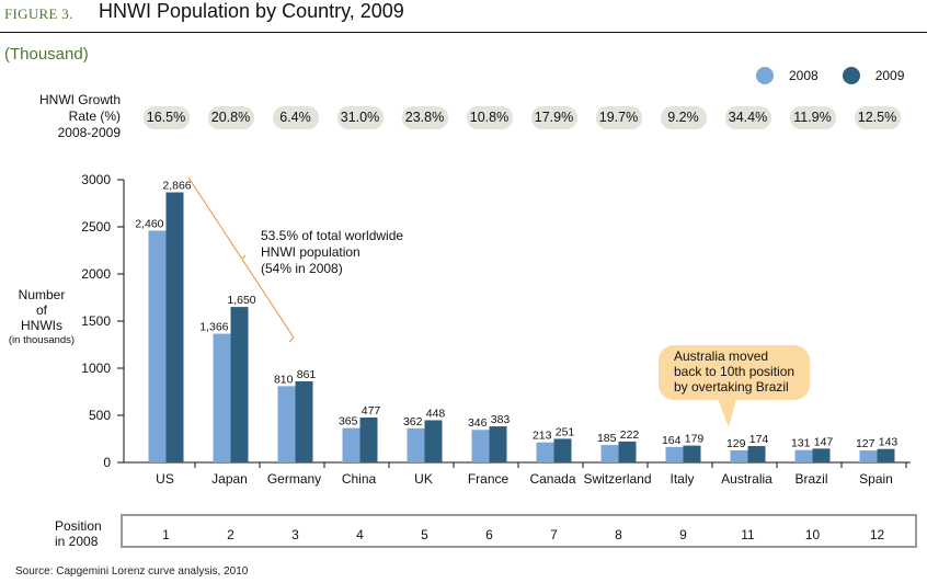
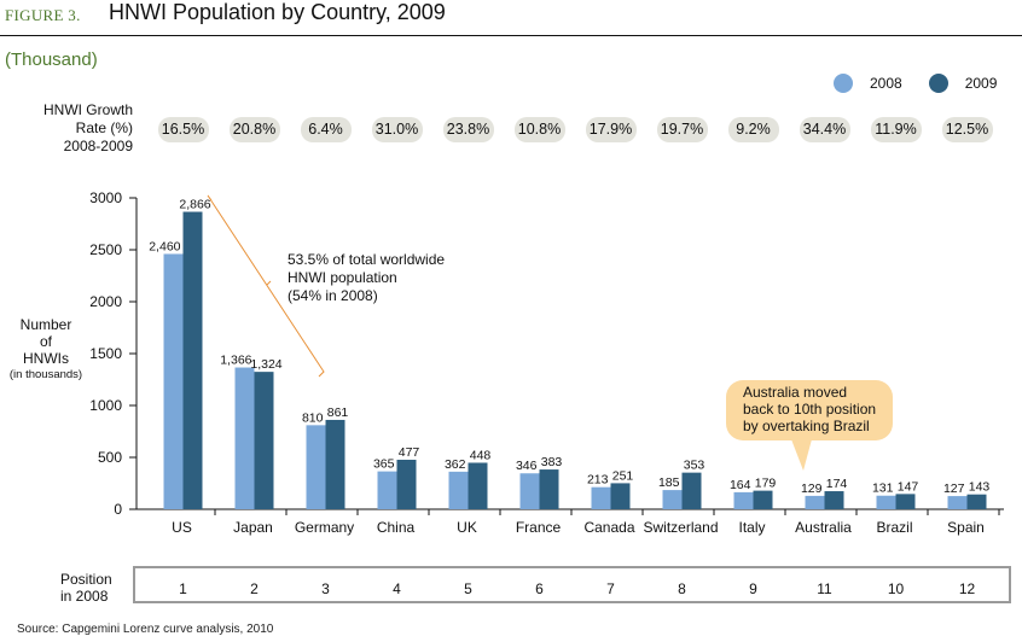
2009/Japan: 1,650 -> 1,324
2009/Switzerland: 222 -> 353
